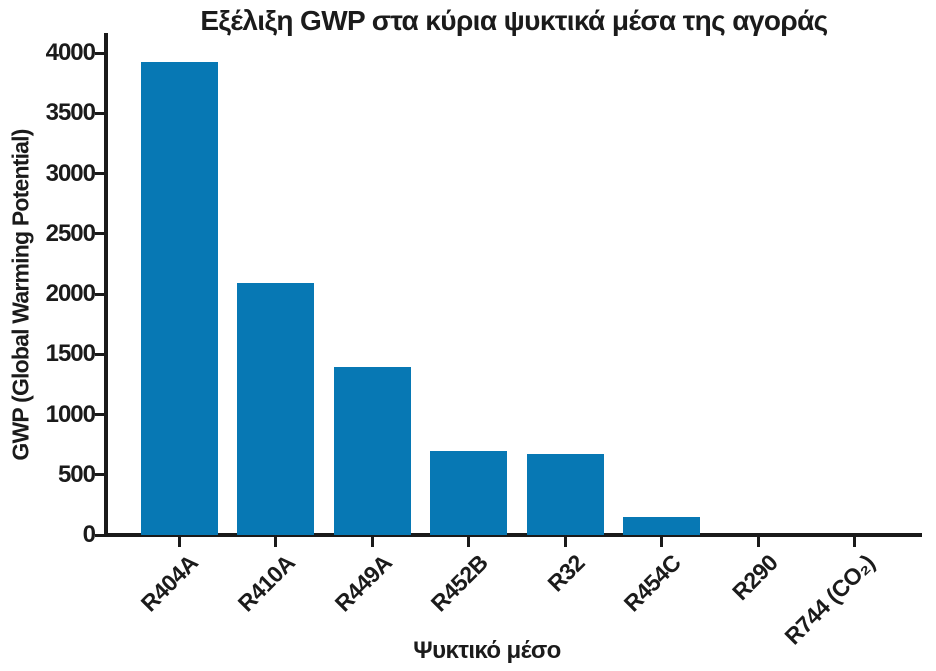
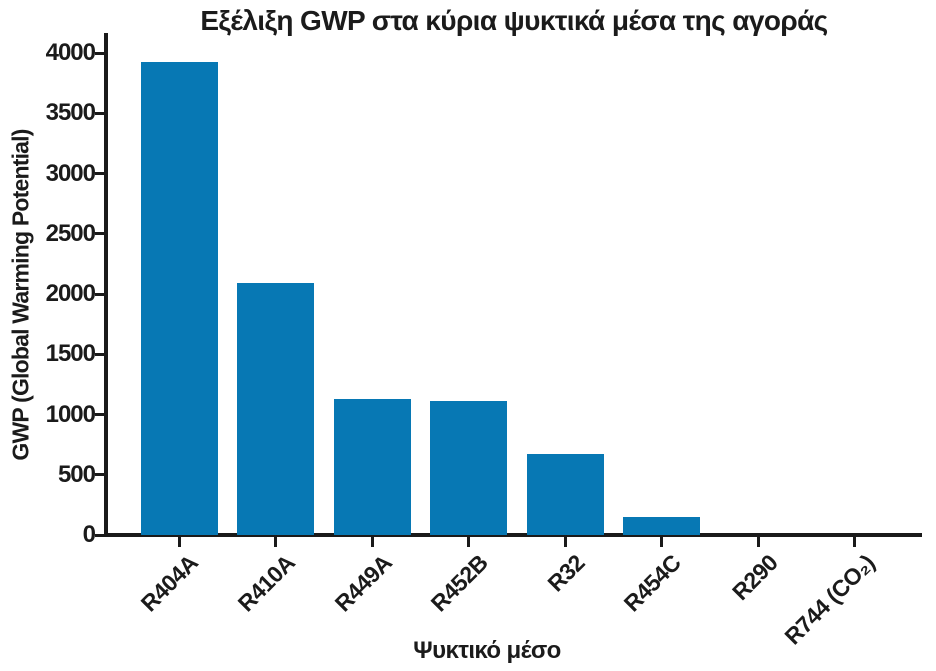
R449A: 1400 -> 1130
R452B: 700 -> 1110
